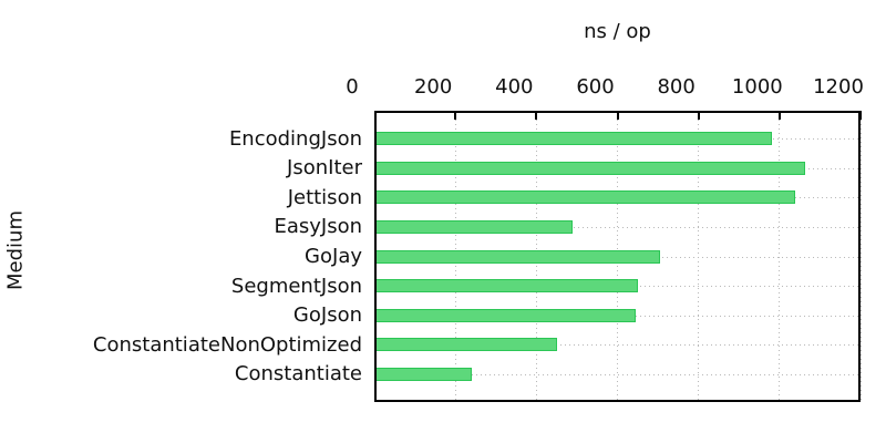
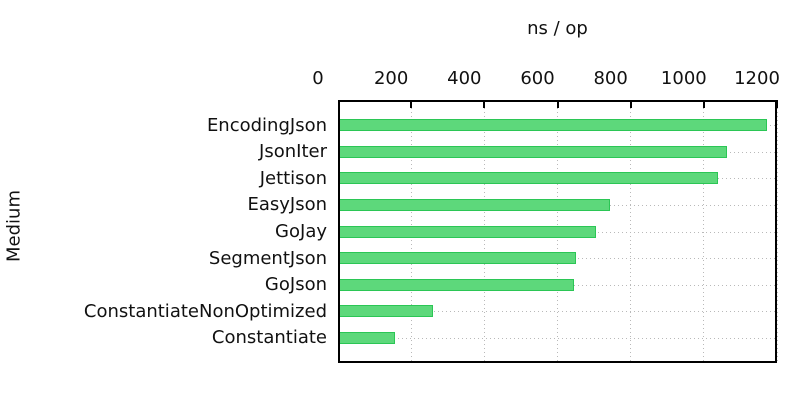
EncodingJson: 980 -> 1170
EasyJson: 490 -> 740
ConstantiateNonOptimized: 450 -> 260
Constantiate: 240 -> 160
